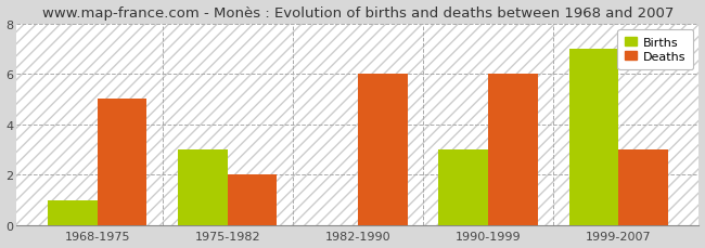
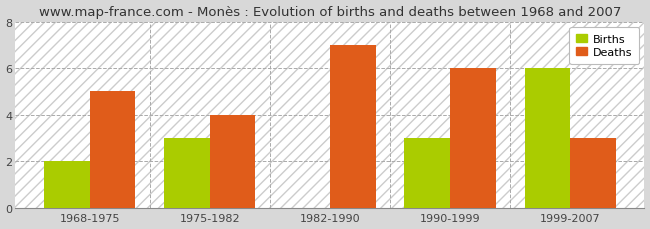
Births/1968-1975: 1 -> 2
Deaths/1975-1982: 2 -> 4
Deaths/1982-1990: 6 -> 7
Births/1999-2007: 7 -> 6
